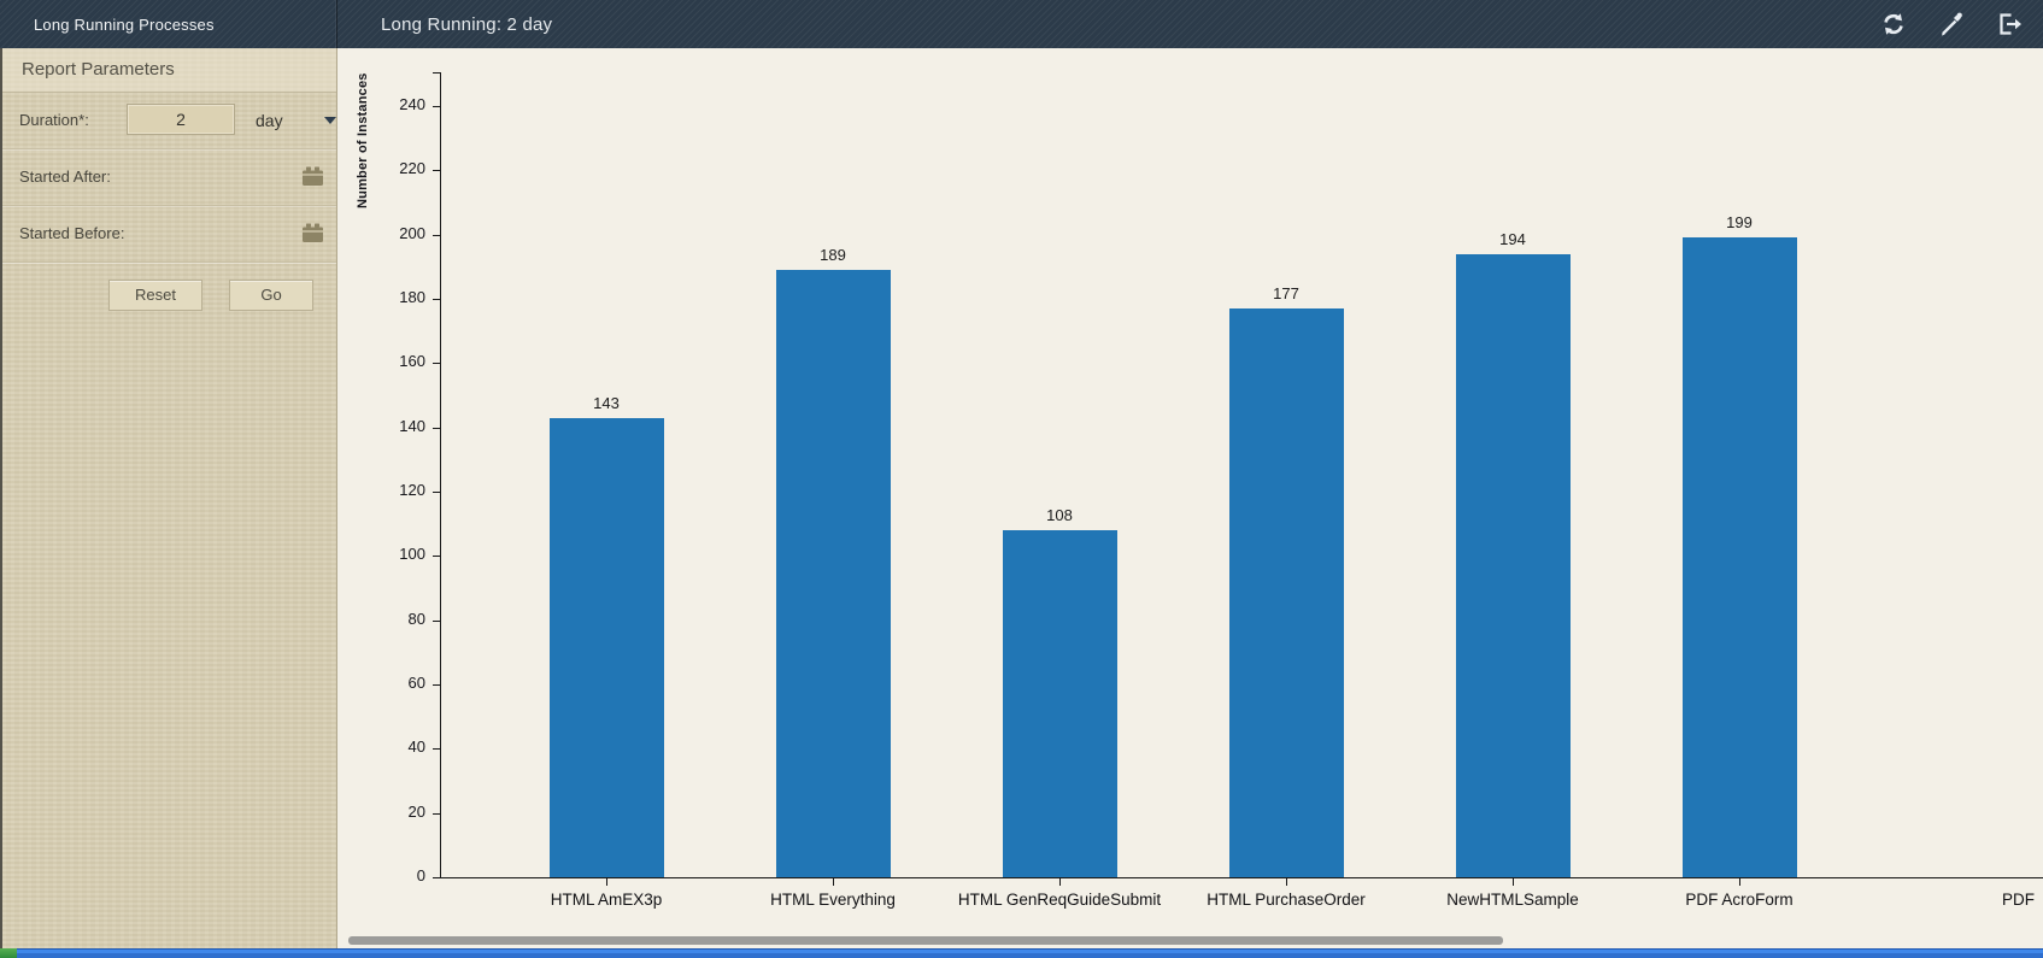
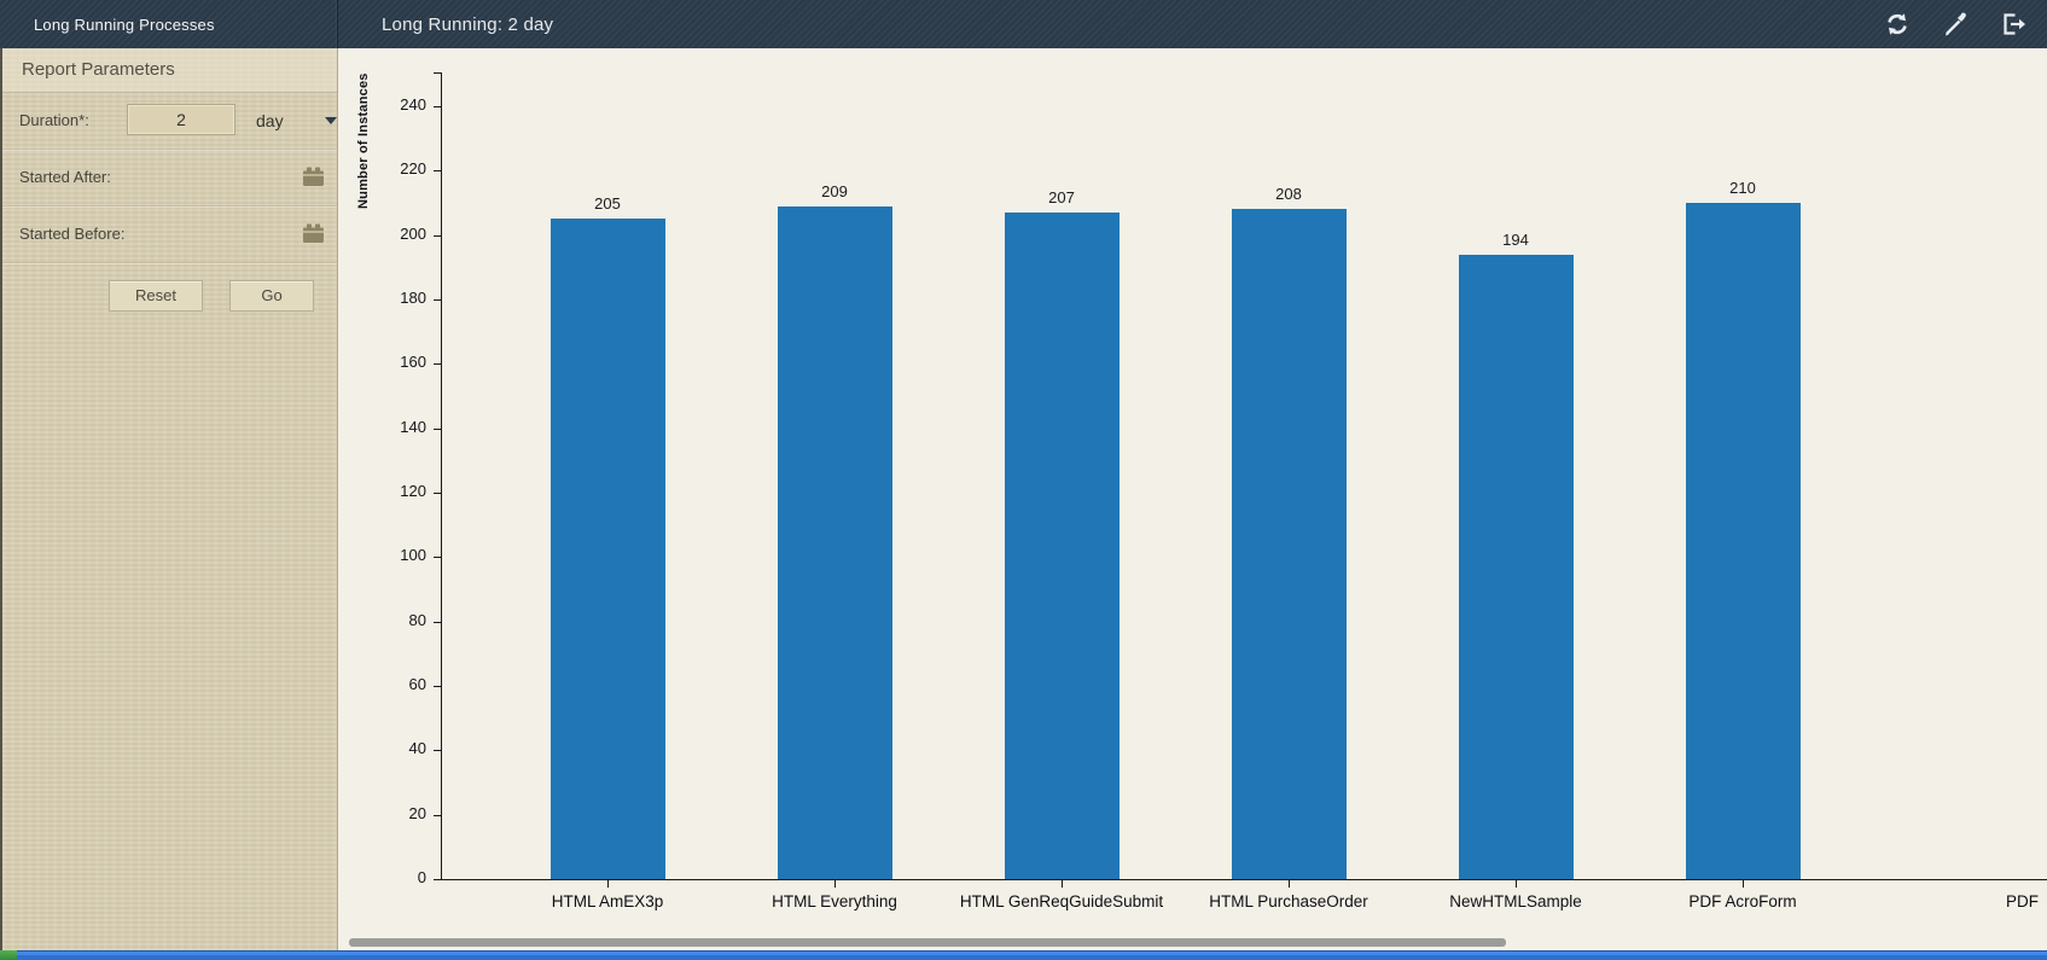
HTML AmEX3p: 143 -> 205
HTML Everything: 189 -> 209
HTML GenReqGuideSubmit: 108 -> 207
HTML PurchaseOrder: 177 -> 208
PDF AcroForm: 199 -> 210
